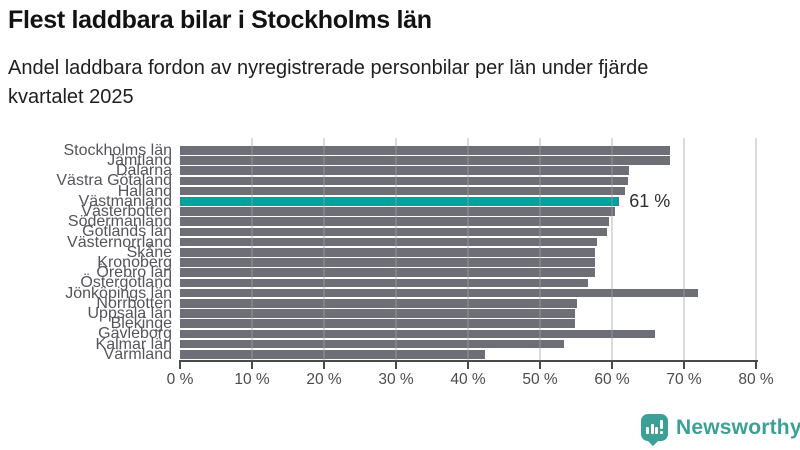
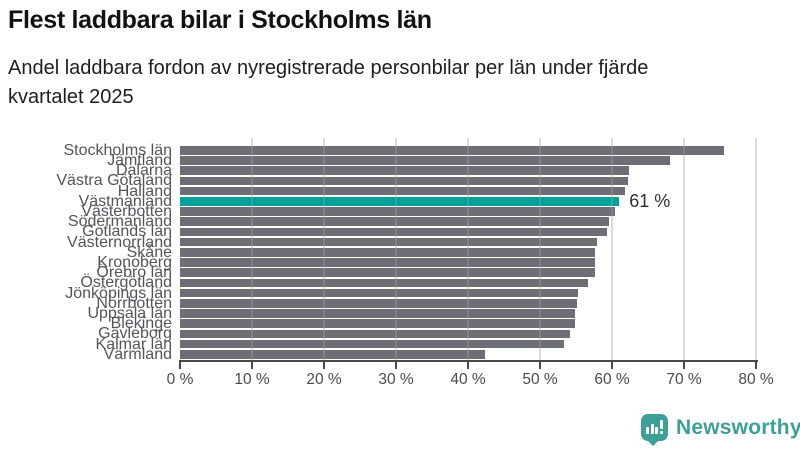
Stockholms län: 68% -> 76%
Jönköpings län: 72% -> 55%
Gävleborg: 66% -> 54%
